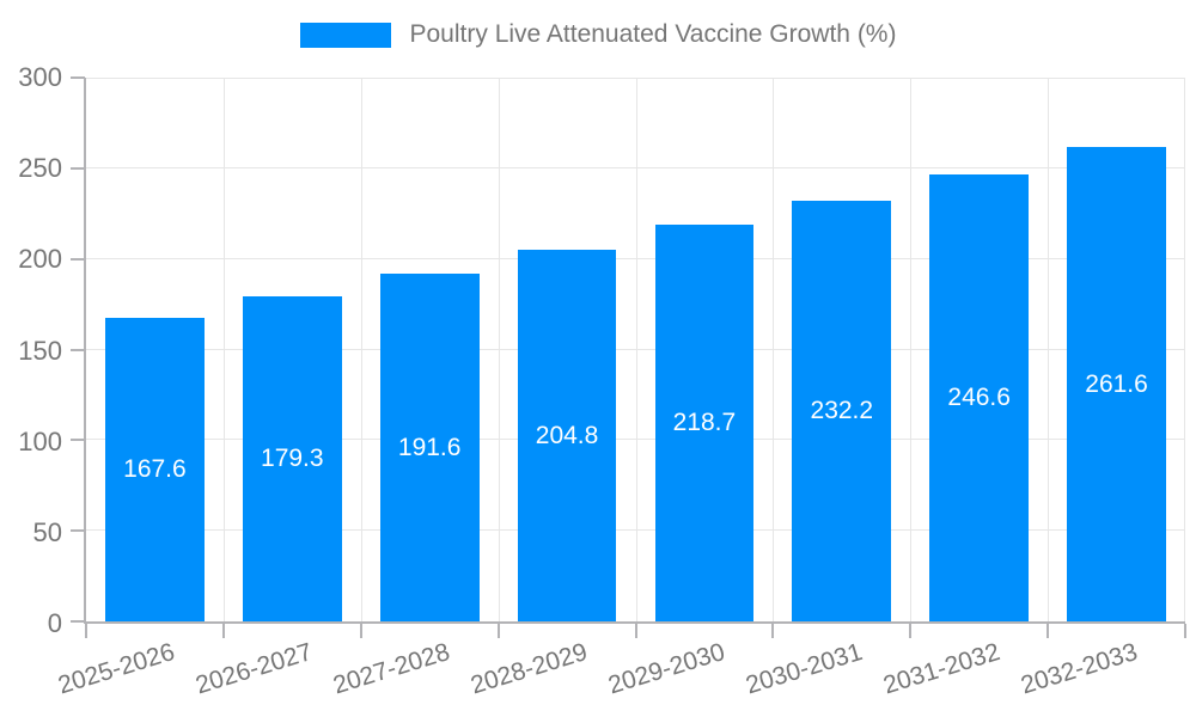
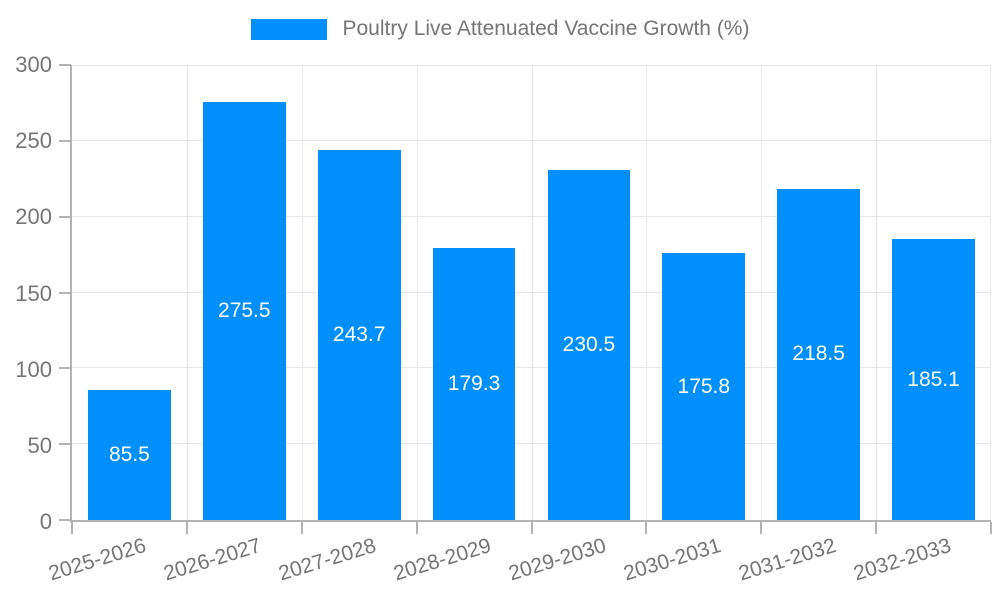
2025-2026: 167.6 -> 85.5
2026-2027: 179.3 -> 275.5
2027-2028: 191.6 -> 243.7
2028-2029: 204.8 -> 179.3
2029-2030: 218.7 -> 230.5
2030-2031: 232.2 -> 175.8
2031-2032: 246.6 -> 218.5
2032-2033: 261.6 -> 185.1
